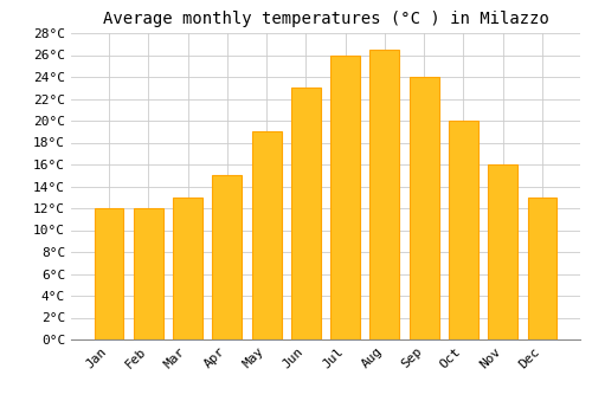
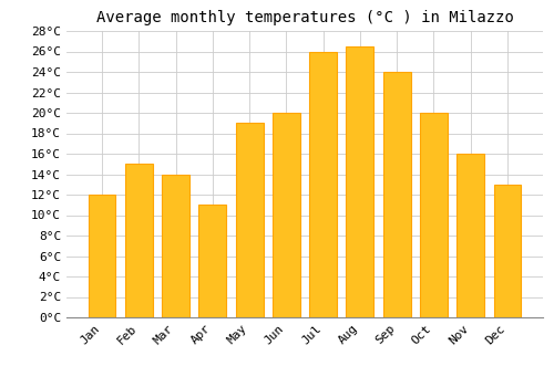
Feb: 12.0°C -> 15.0°C
Mar: 13.0°C -> 14.0°C
Apr: 15.0°C -> 11.0°C
Jun: 23.0°C -> 20.0°C
